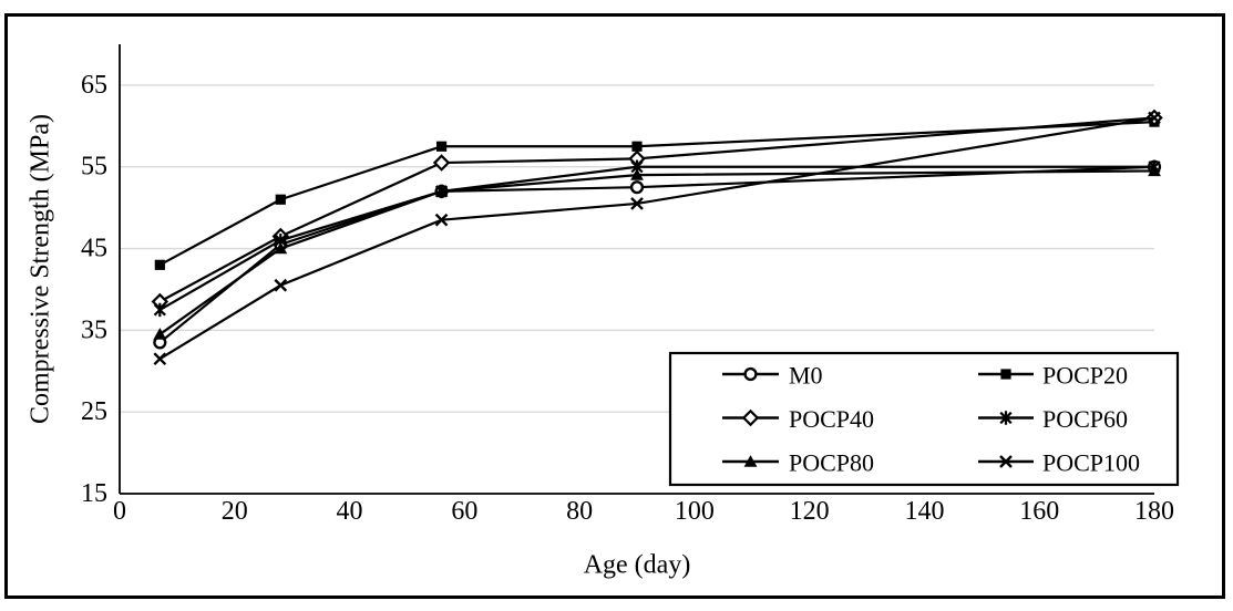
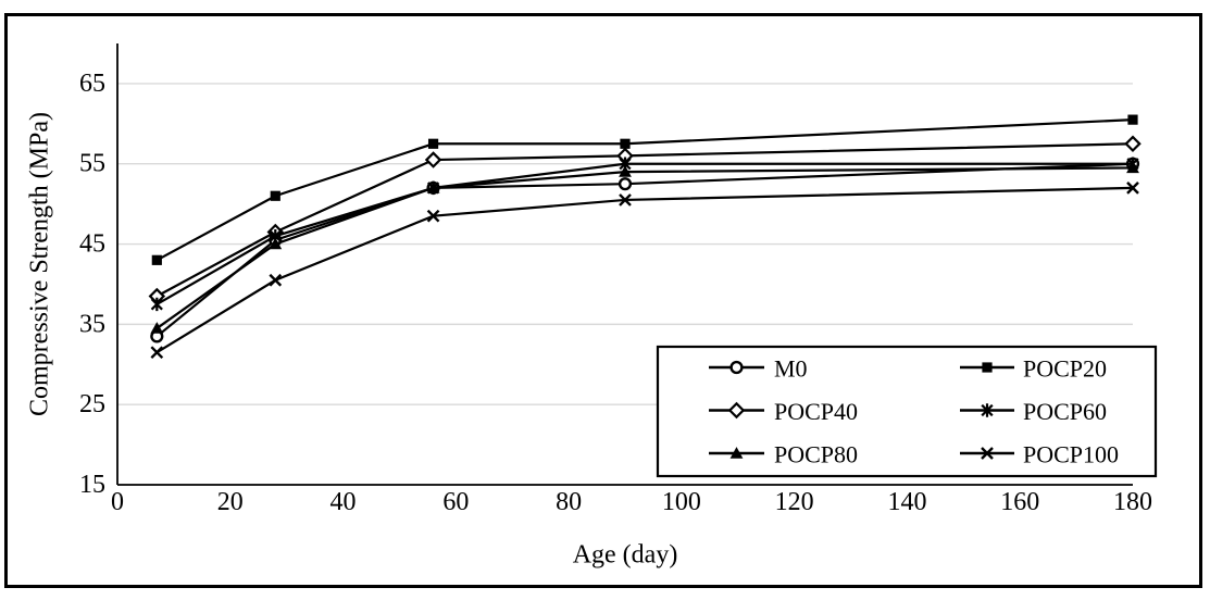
POCP40/180: 61 -> 58
POCP100/180: 61 -> 52
